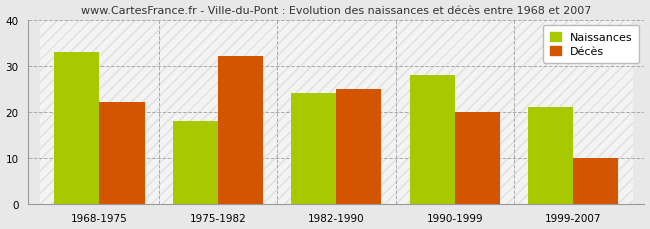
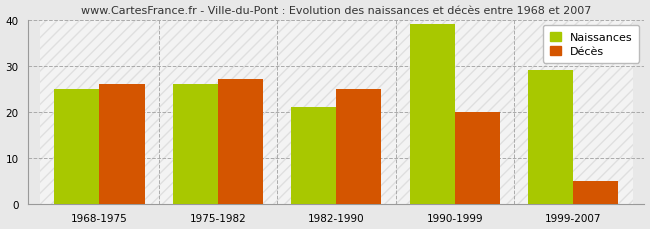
Naissances/1968-1975: 33 -> 25
Décès/1968-1975: 22 -> 26
Naissances/1975-1982: 18 -> 26
Décès/1975-1982: 32 -> 27
Naissances/1982-1990: 24 -> 21
Naissances/1990-1999: 28 -> 39
Naissances/1999-2007: 21 -> 29
Décès/1999-2007: 10 -> 5
